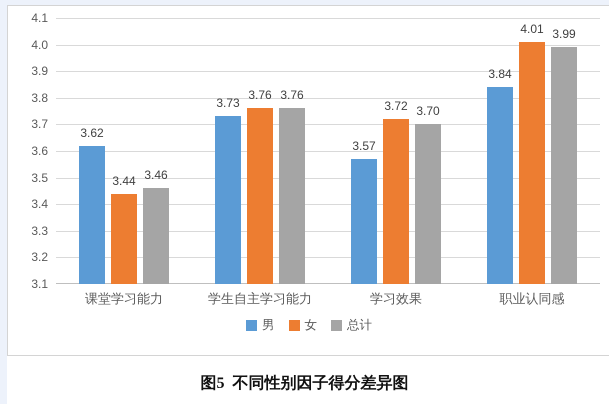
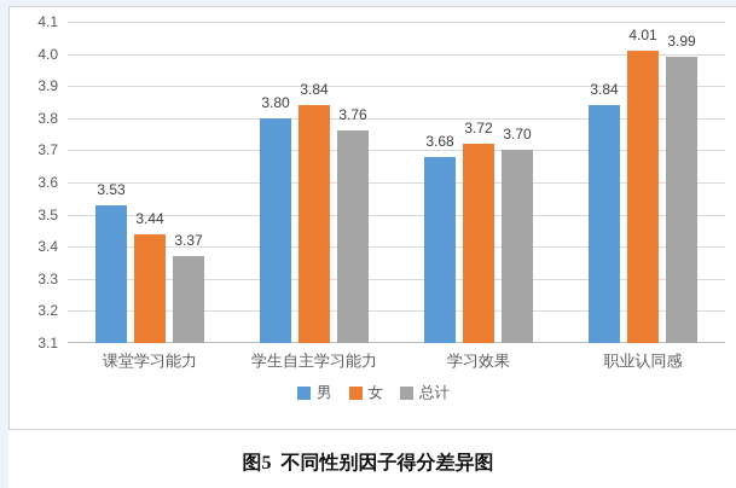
男/课堂学习能力: 3.62 -> 3.53
总计/课堂学习能力: 3.46 -> 3.37
男/学生自主学习能力: 3.73 -> 3.80
女/学生自主学习能力: 3.76 -> 3.84
男/学习效果: 3.57 -> 3.68
